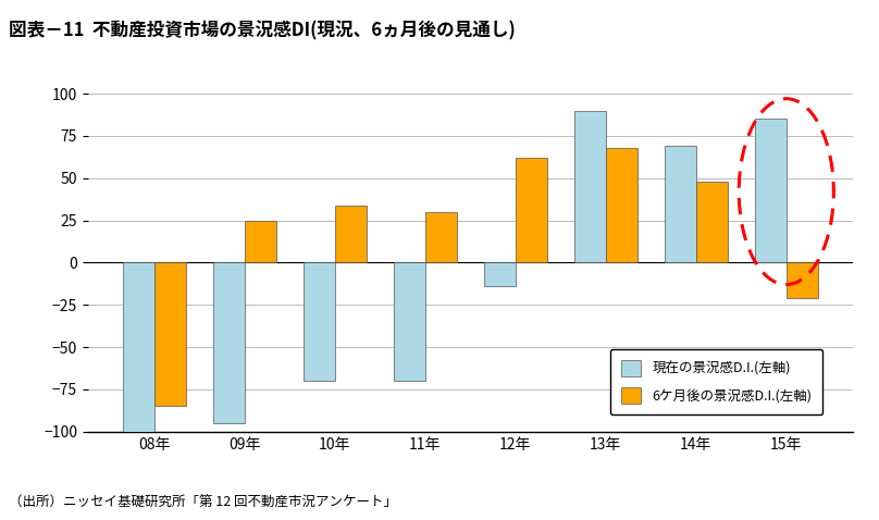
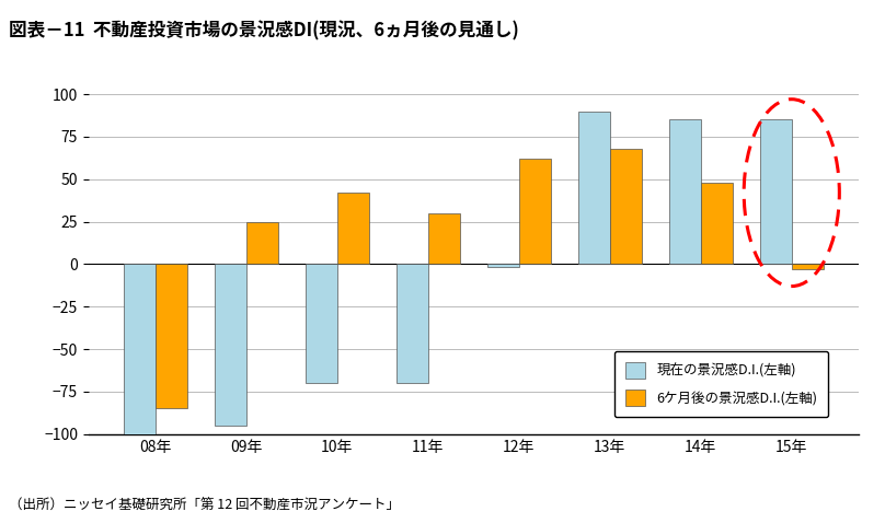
6ケ月後の景況感D.I.(左軸)/10年: 34 -> 42
現在の景況感D.I.(左軸)/12年: -14 -> -2
現在の景況感D.I.(左軸)/14年: 69 -> 85
6ケ月後の景況感D.I.(左軸)/15年: -21 -> -3
